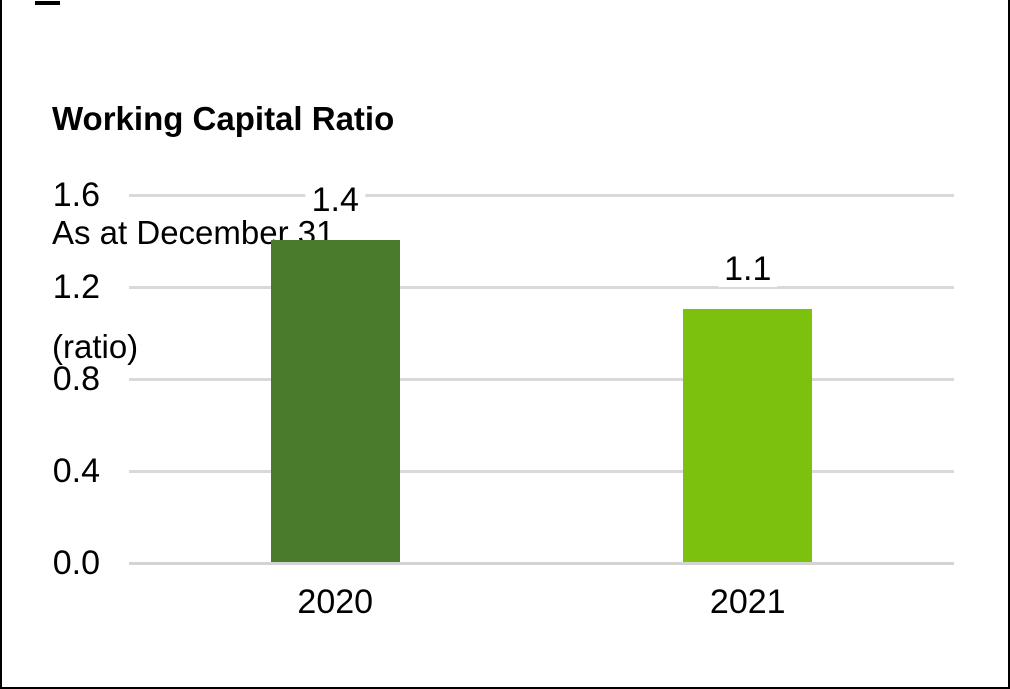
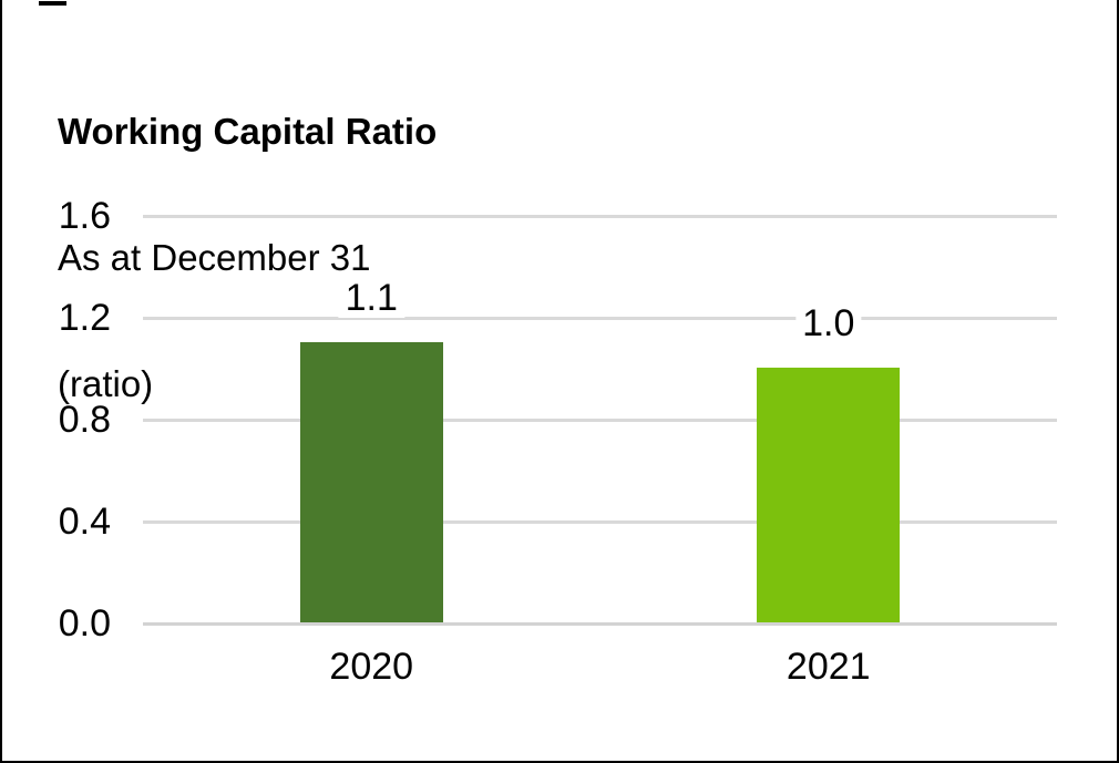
2020: 1.4 -> 1.1
2021: 1.1 -> 1.0
